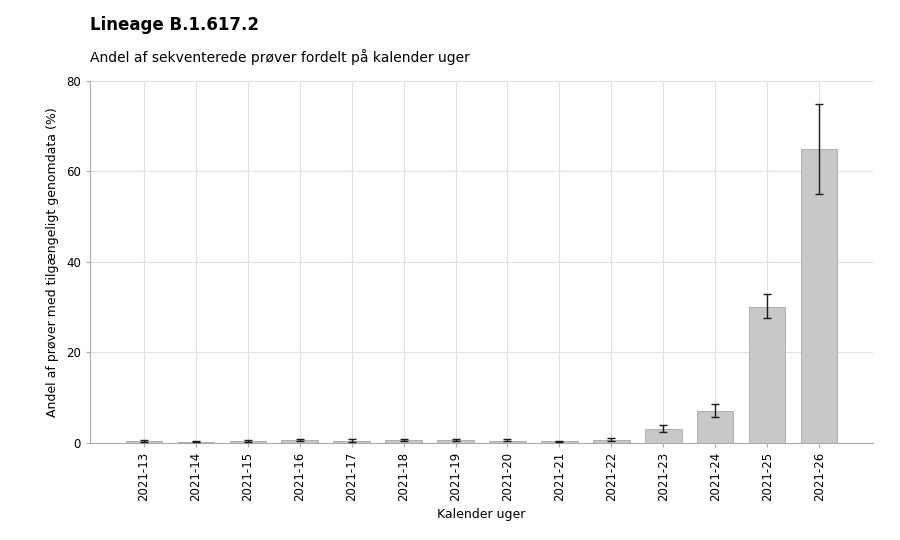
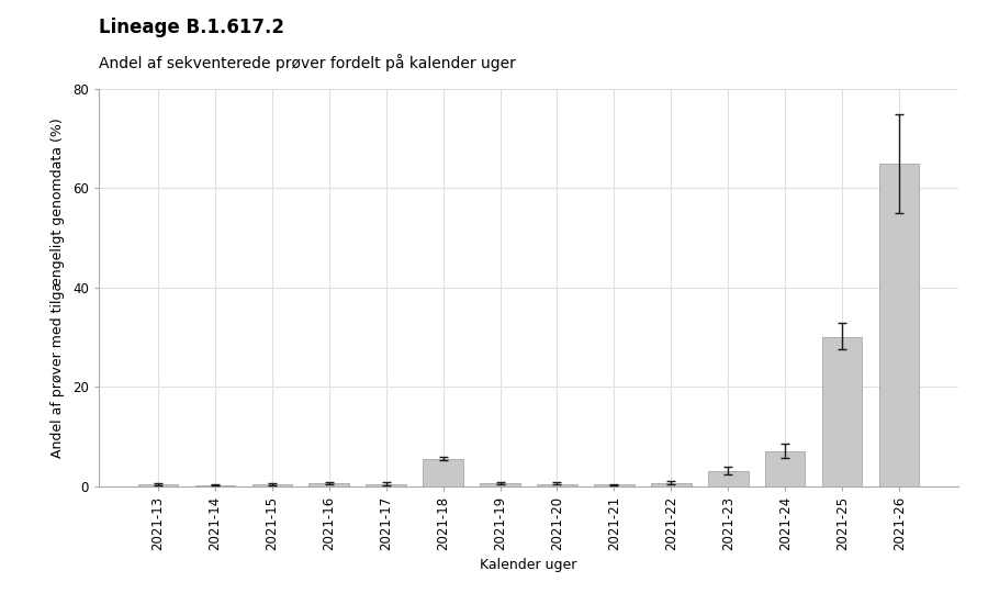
2021-18: 0.6 -> 5.5
